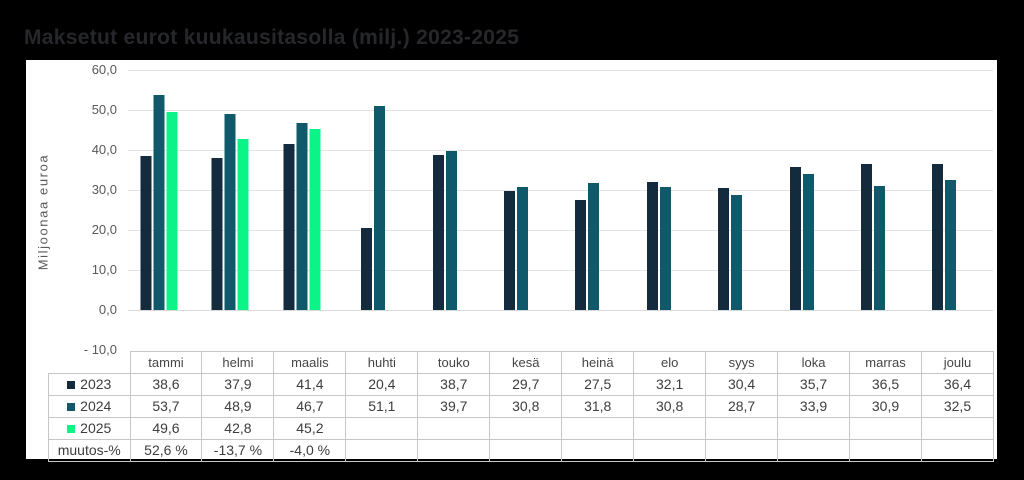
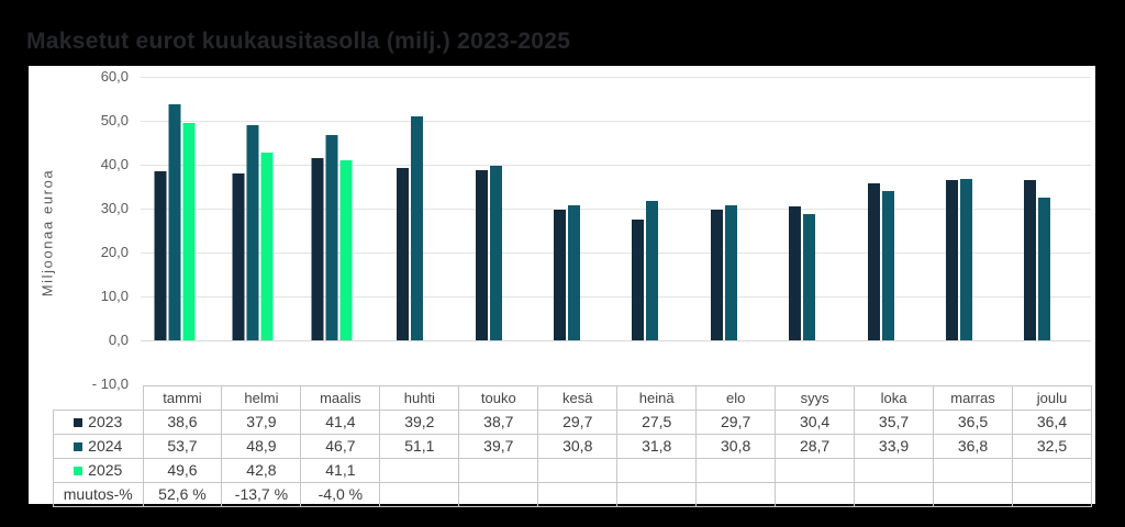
2025/maalis: 45,2 -> 41,1
2023/huhti: 20,4 -> 39,2
2023/elo: 32,1 -> 29,7
2024/marras: 30,9 -> 36,8
